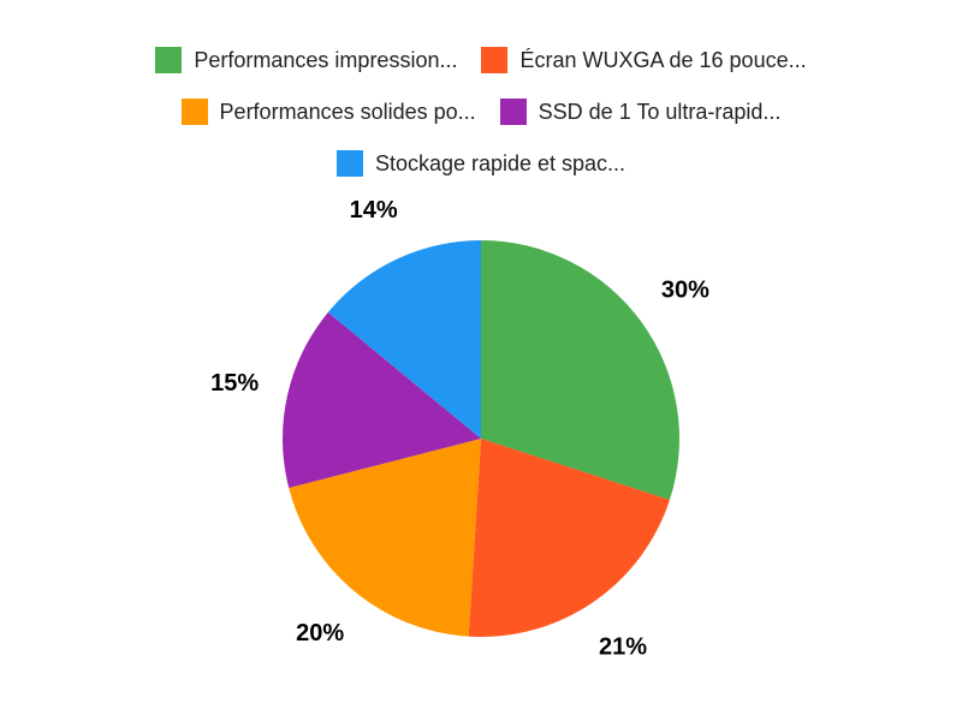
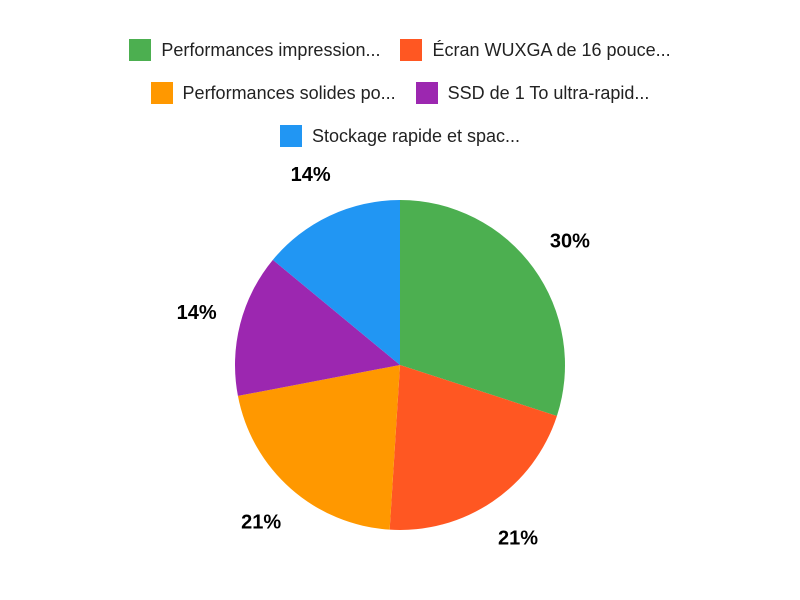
Performances solides po...: 20% -> 21%
SSD de 1 To ultra-rapid...: 15% -> 14%
